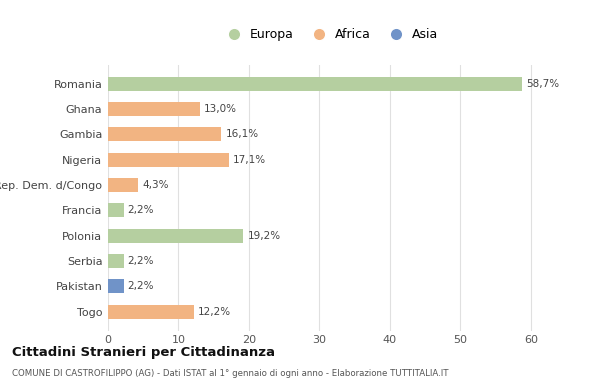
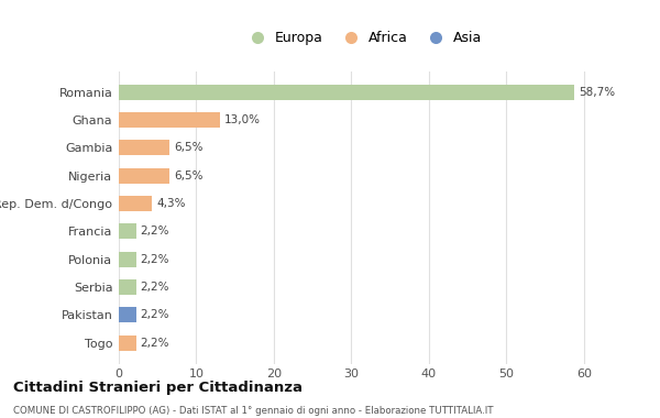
Gambia: 16,1% -> 6,5%
Nigeria: 17,1% -> 6,5%
Polonia: 19,2% -> 2,2%
Togo: 12,2% -> 2,2%
